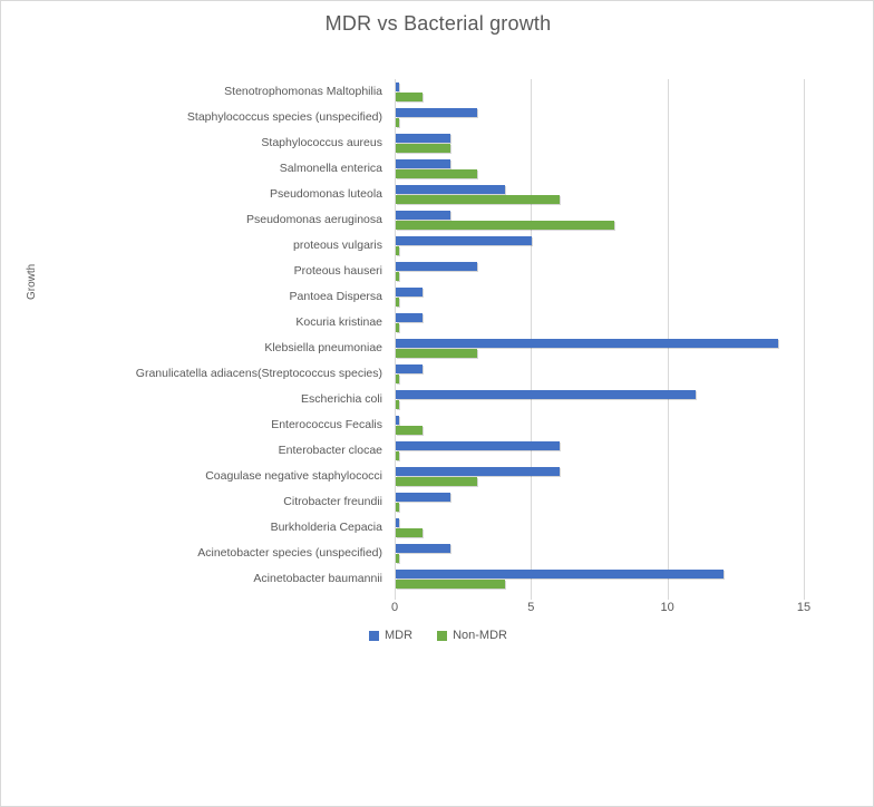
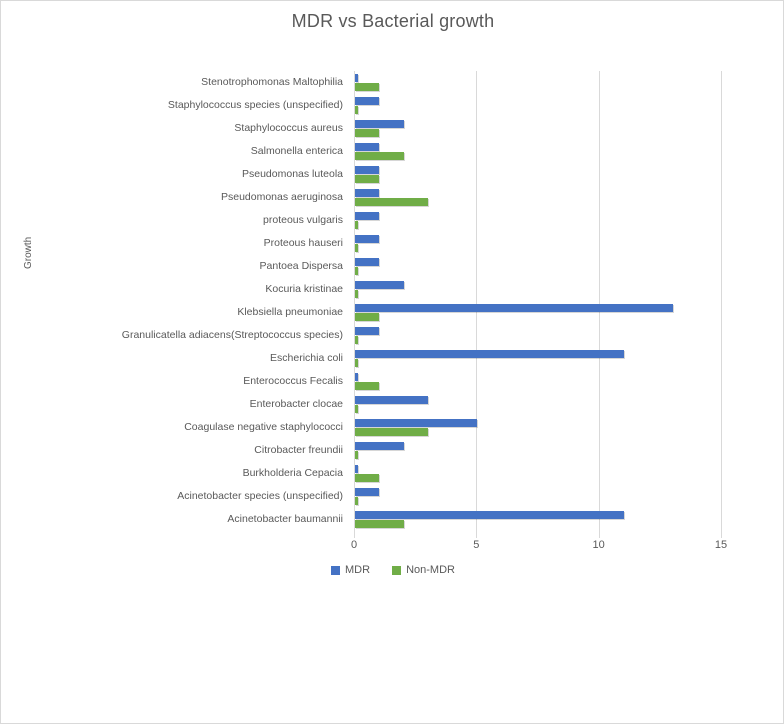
MDR/Staphylococcus species (unspecified): 3 -> 1
Non-MDR/Staphylococcus aureus: 2 -> 1
MDR/Salmonella enterica: 2 -> 1
Non-MDR/Salmonella enterica: 3 -> 2
MDR/Pseudomonas luteola: 4 -> 1
Non-MDR/Pseudomonas luteola: 6 -> 1
MDR/Pseudomonas aeruginosa: 2 -> 1
Non-MDR/Pseudomonas aeruginosa: 8 -> 3
MDR/proteous vulgaris: 5 -> 1
MDR/Proteous hauseri: 3 -> 1
MDR/Kocuria kristinae: 1 -> 2
MDR/Klebsiella pneumoniae: 14 -> 13
Non-MDR/Klebsiella pneumoniae: 3 -> 1
MDR/Enterobacter clocae: 6 -> 3
MDR/Coagulase negative staphylococci: 6 -> 5
MDR/Acinetobacter species (unspecified): 2 -> 1
MDR/Acinetobacter baumannii: 12 -> 11
Non-MDR/Acinetobacter baumannii: 4 -> 2
